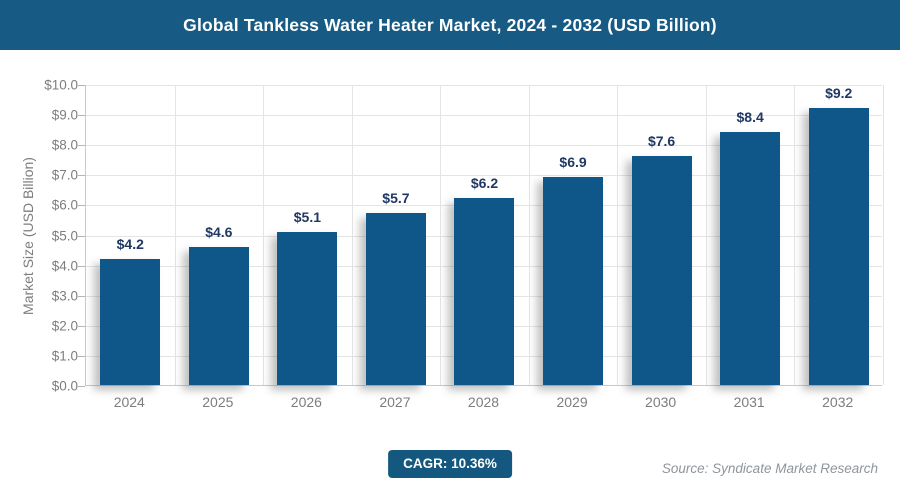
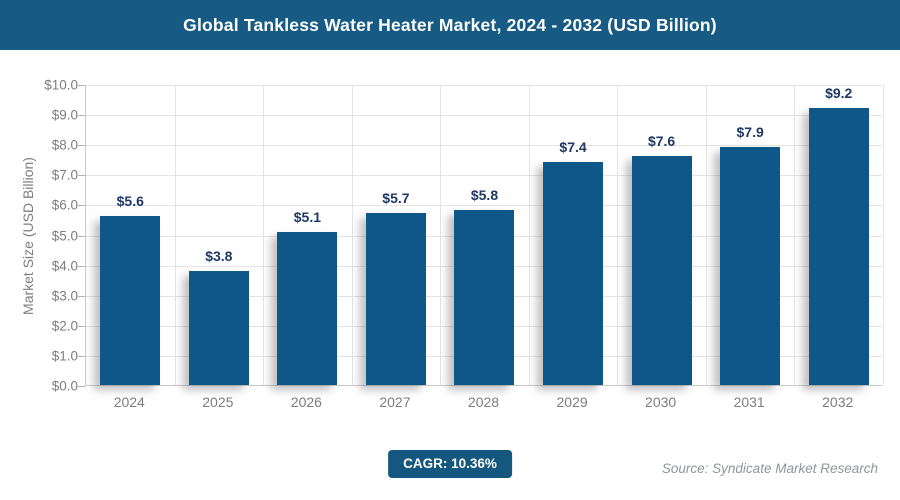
2024: $4.2 -> $5.6
2025: $4.6 -> $3.8
2028: $6.2 -> $5.8
2029: $6.9 -> $7.4
2031: $8.4 -> $7.9
